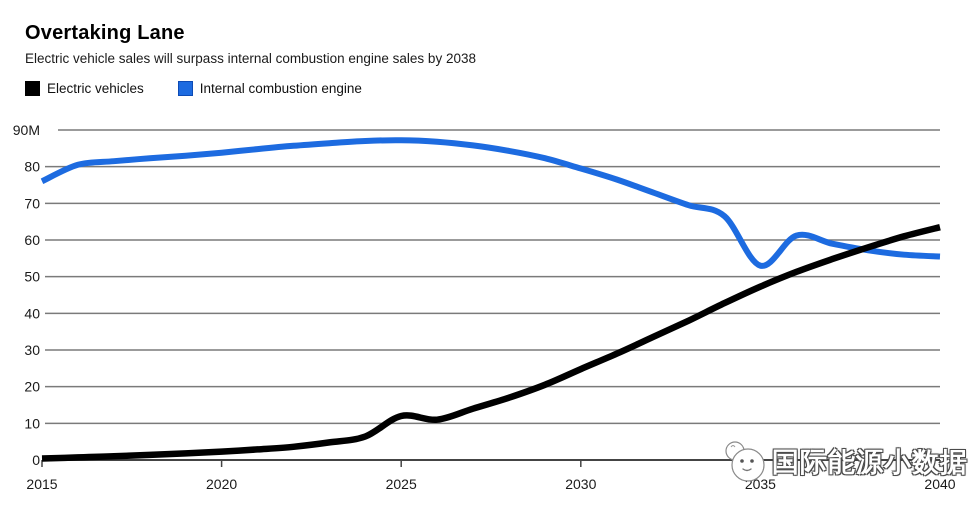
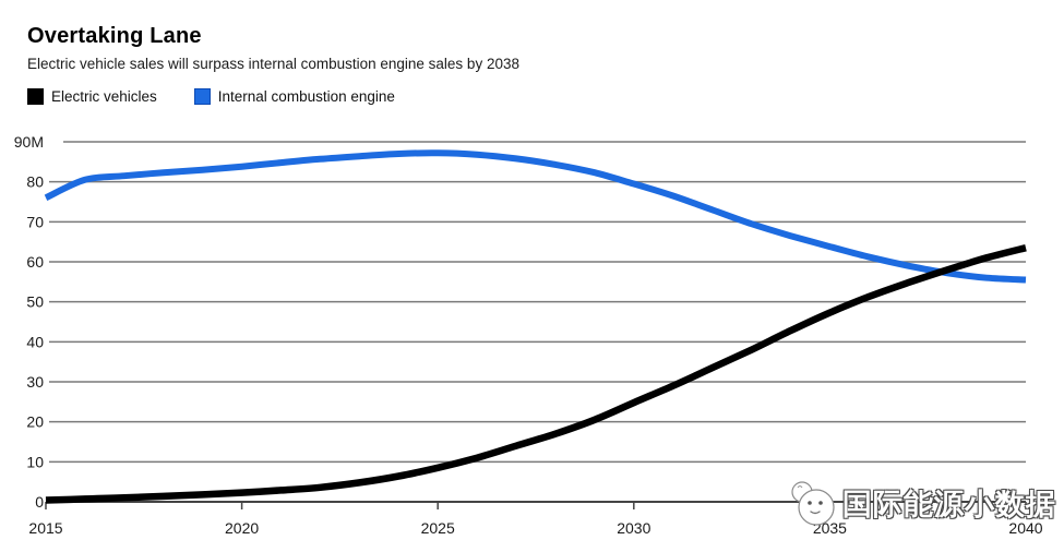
Electric vehicles/2025: 12M -> 8M
Internal combustion engine/2035: 53M -> 64M
